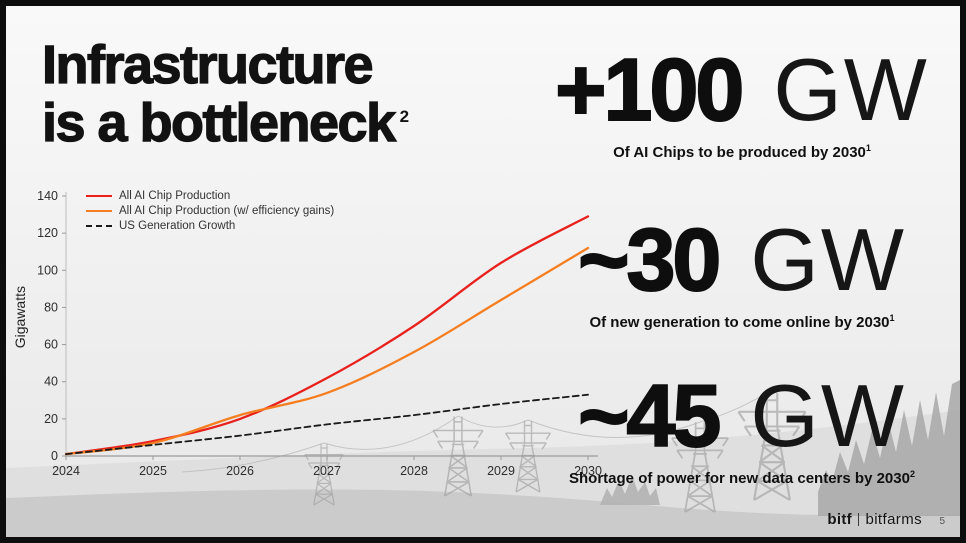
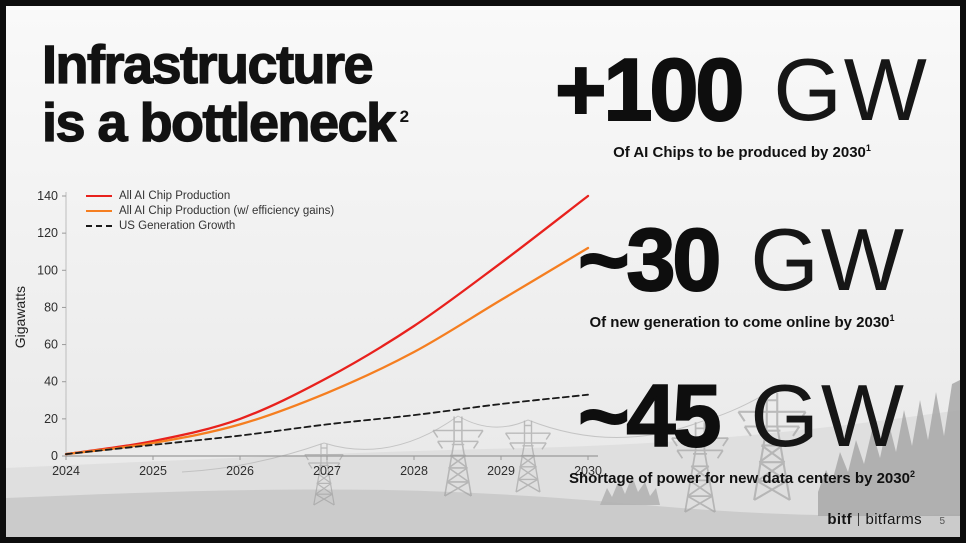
All AI Chip Production (w/ efficiency gains)/2026: 22 -> 17
All AI Chip Production/2030: 129 -> 140
